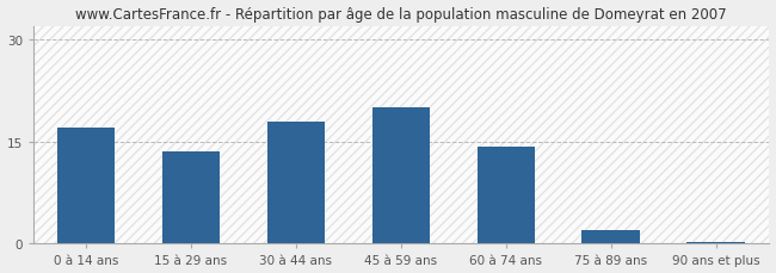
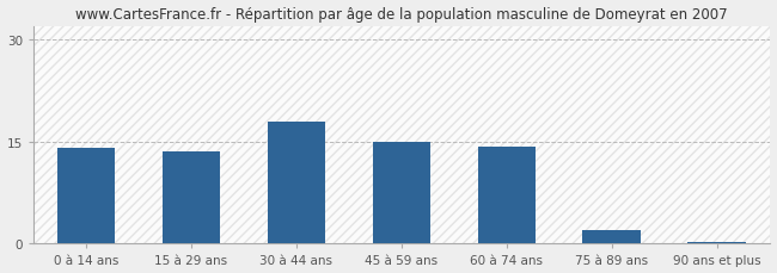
0 à 14 ans: 17.0 -> 14.0
45 à 59 ans: 20.0 -> 15.0
